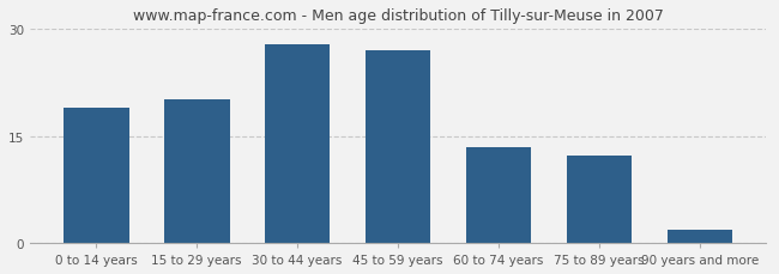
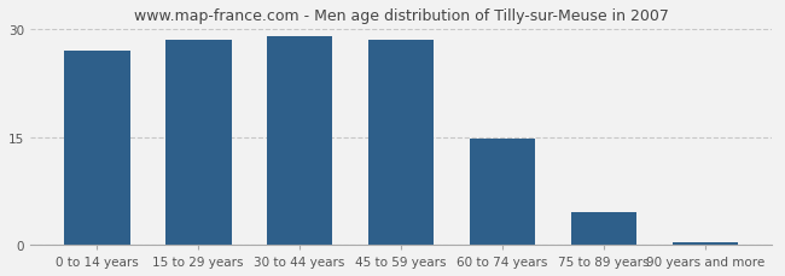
0 to 14 years: 19.0 -> 27.0
15 to 29 years: 20.2 -> 28.5
30 to 44 years: 27.8 -> 29.0
45 to 59 years: 27.0 -> 28.5
60 to 74 years: 13.4 -> 14.7
75 to 89 years: 12.2 -> 4.5
90 years and more: 1.8 -> 0.3
